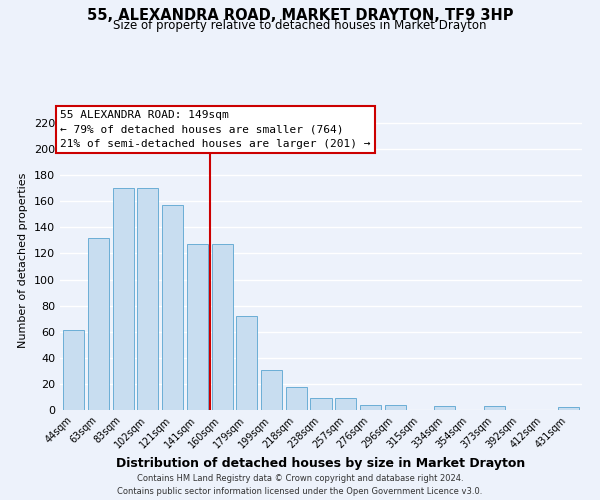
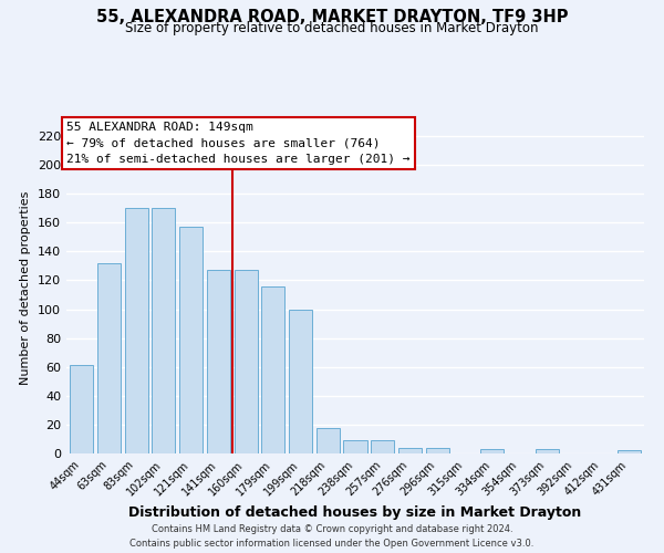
179sqm: 72 -> 116
199sqm: 31 -> 100
